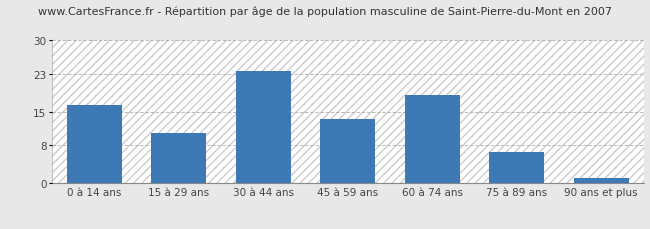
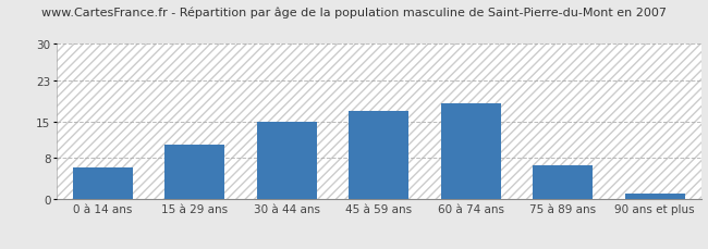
0 à 14 ans: 16.5 -> 6.0
30 à 44 ans: 23.5 -> 15.0
45 à 59 ans: 13.5 -> 17.0
